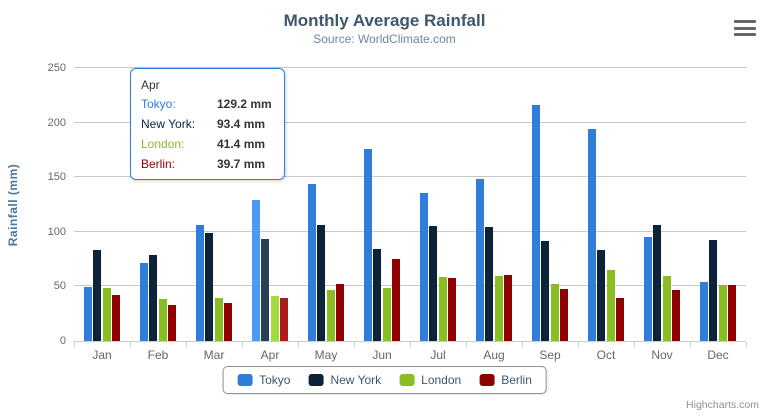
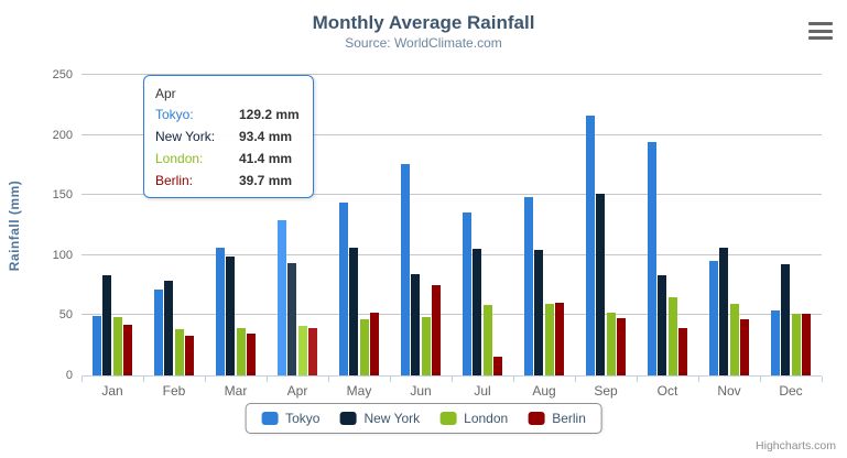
Berlin/Jul: 57 -> 16
New York/Sep: 91 -> 151
